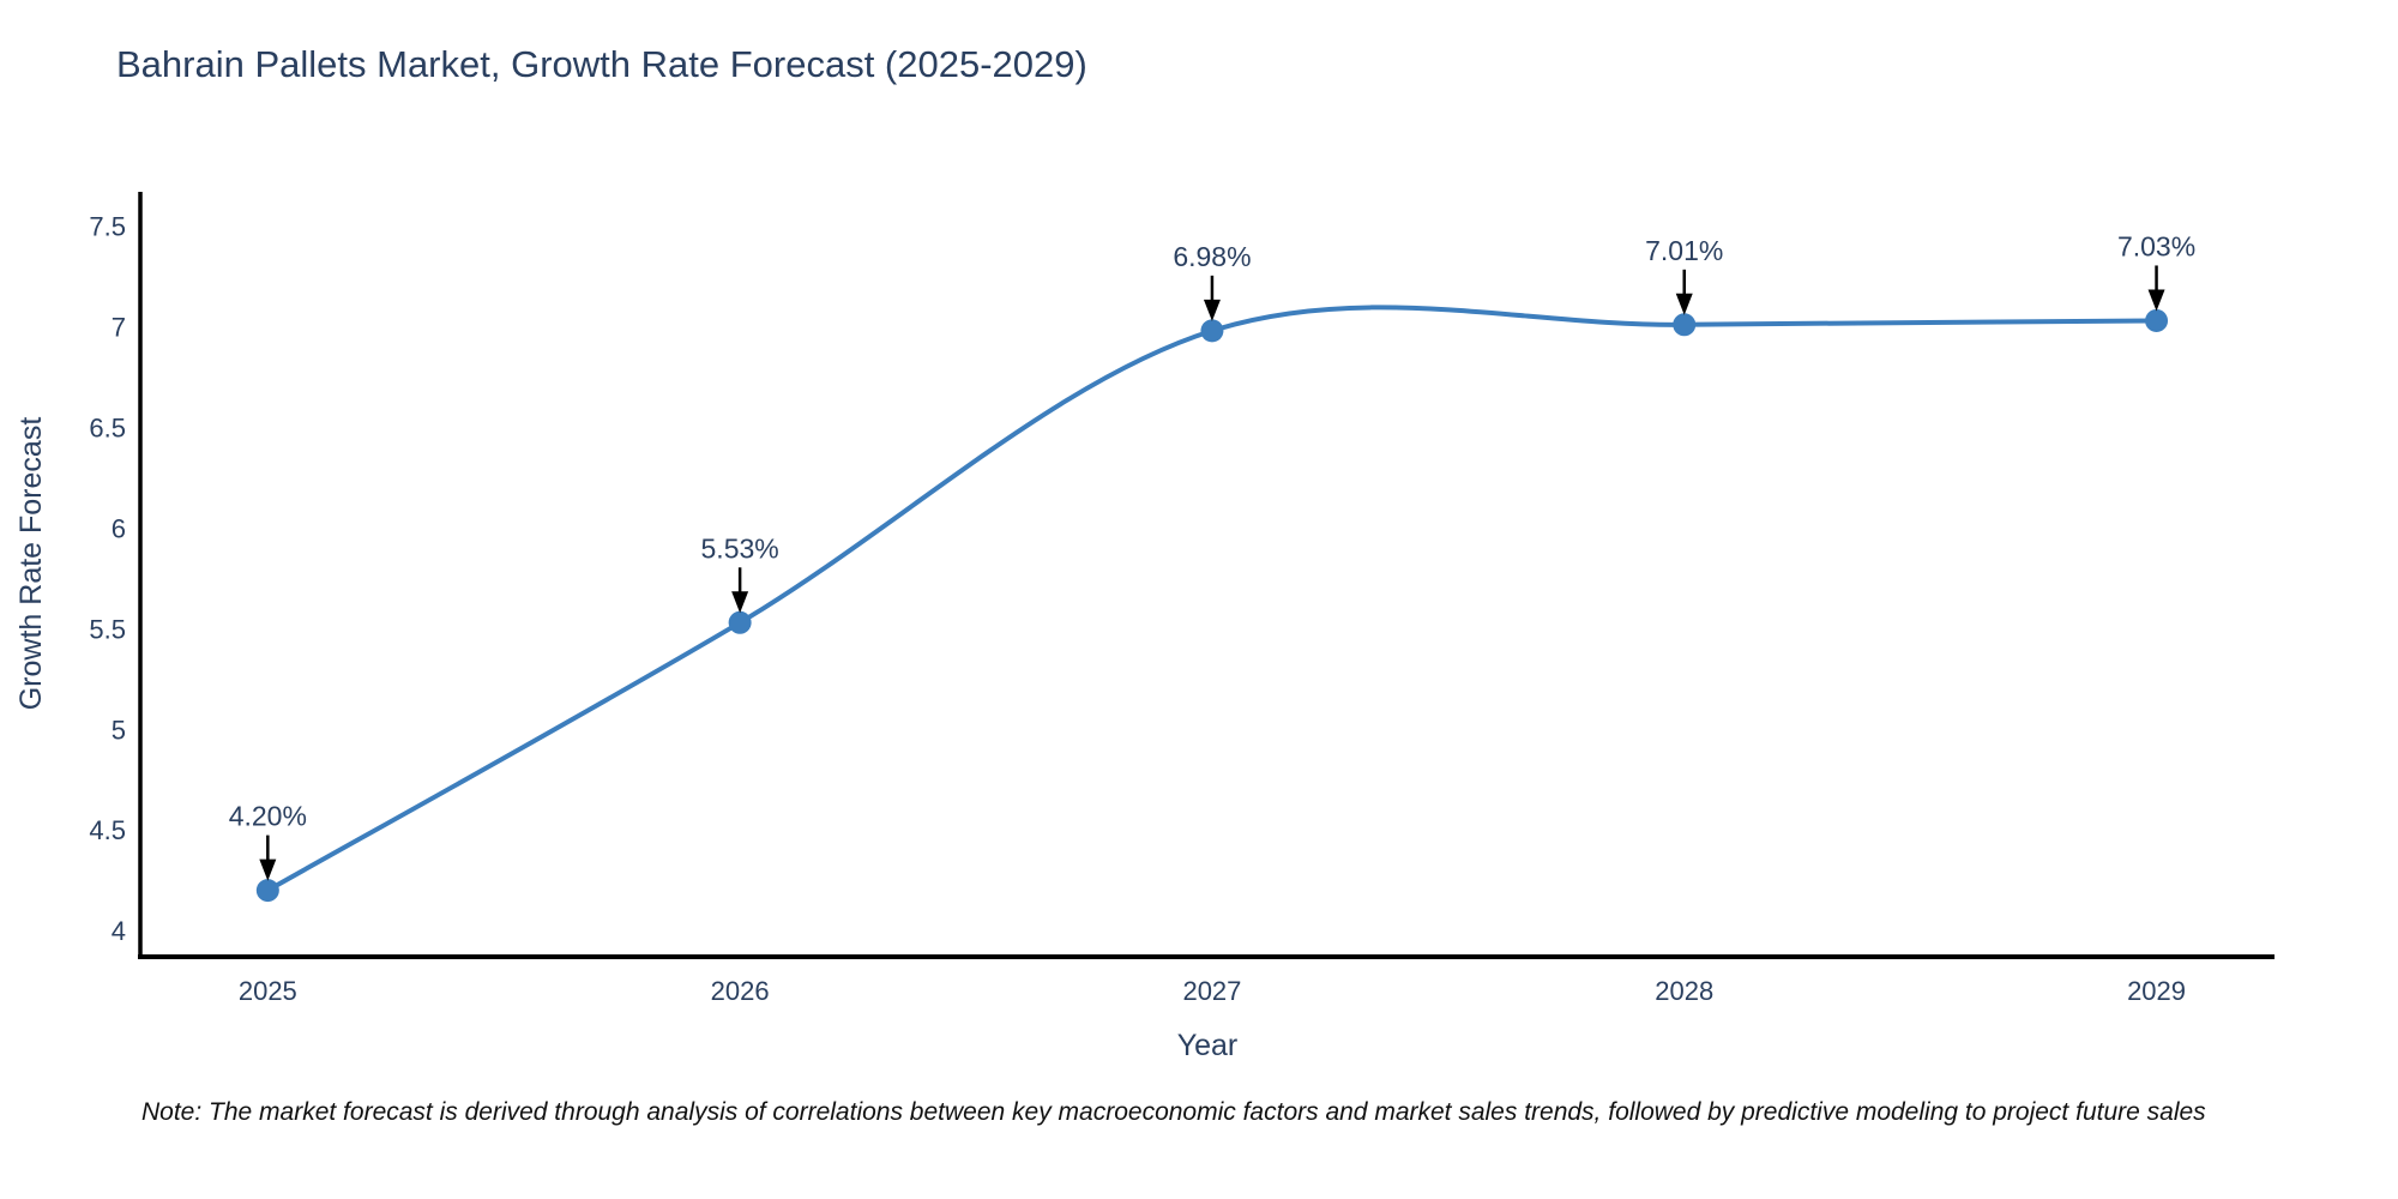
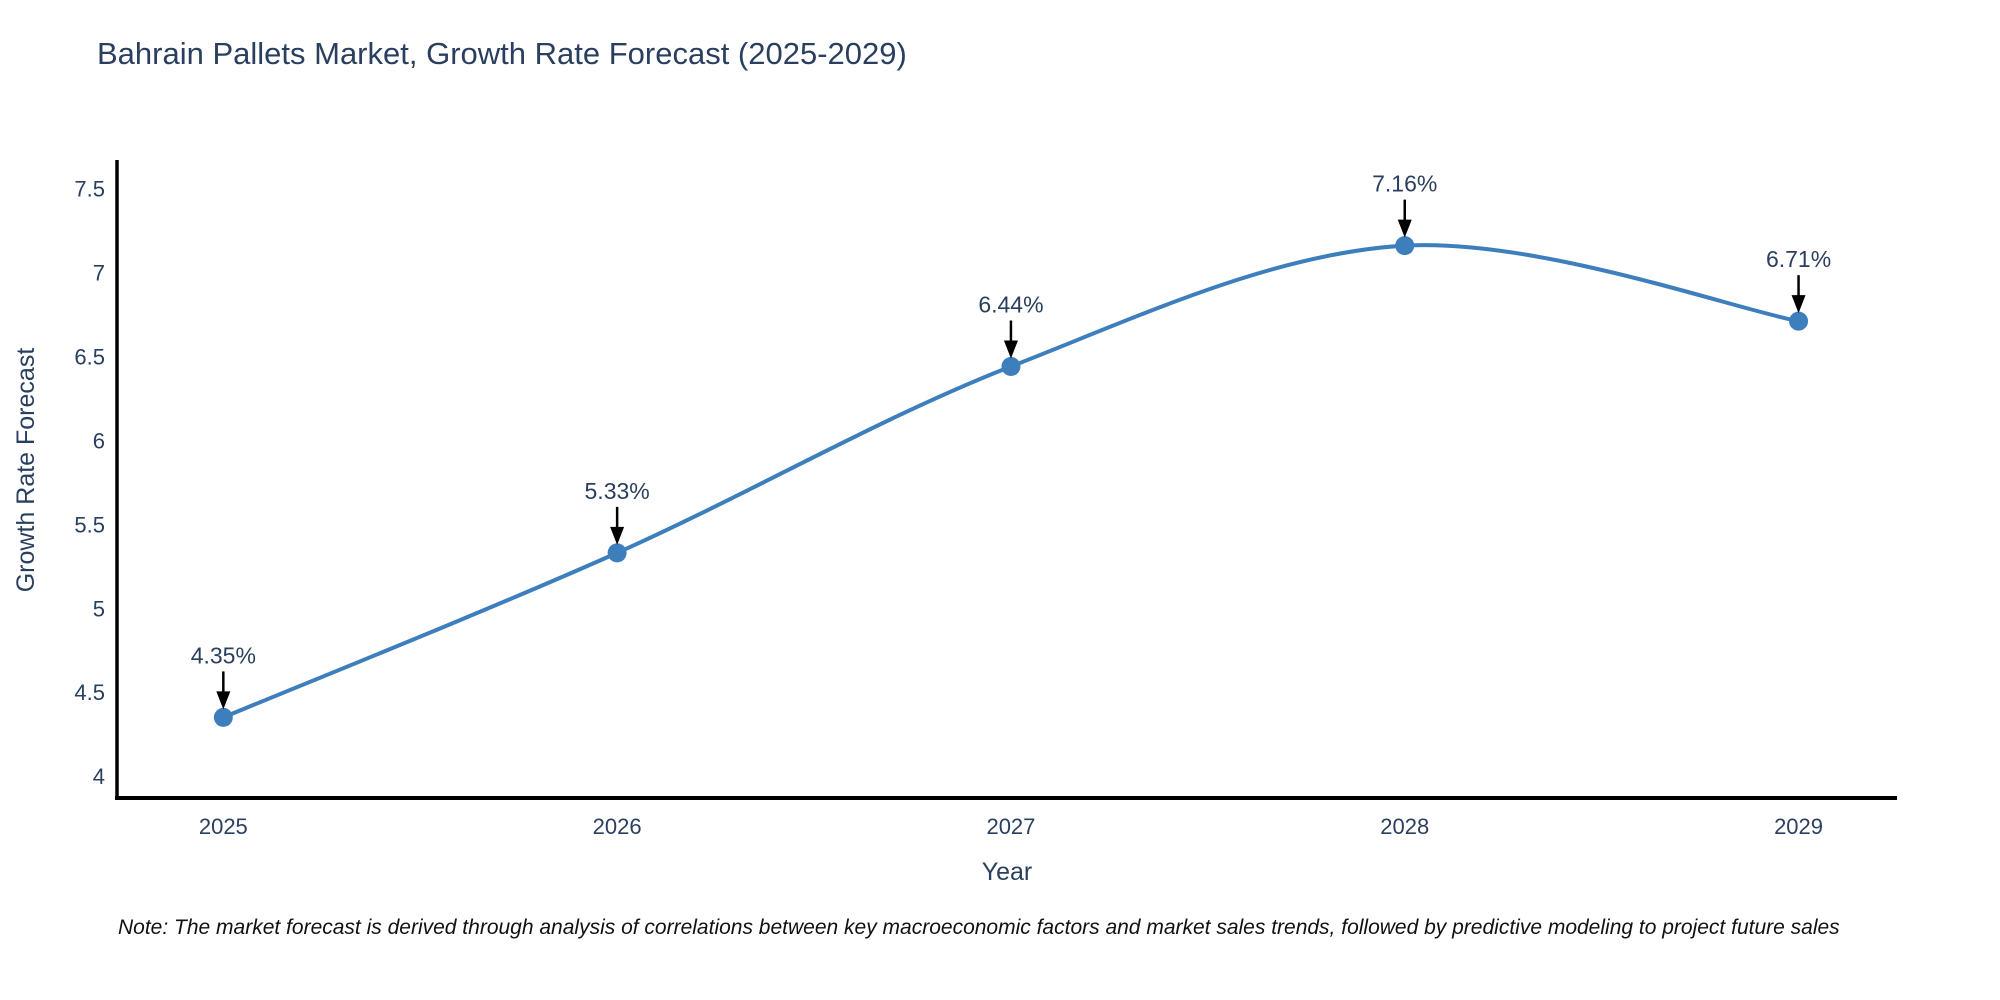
2025: 4.20% -> 4.35%
2026: 5.53% -> 5.33%
2027: 6.98% -> 6.44%
2028: 7.01% -> 7.16%
2029: 7.03% -> 6.71%
